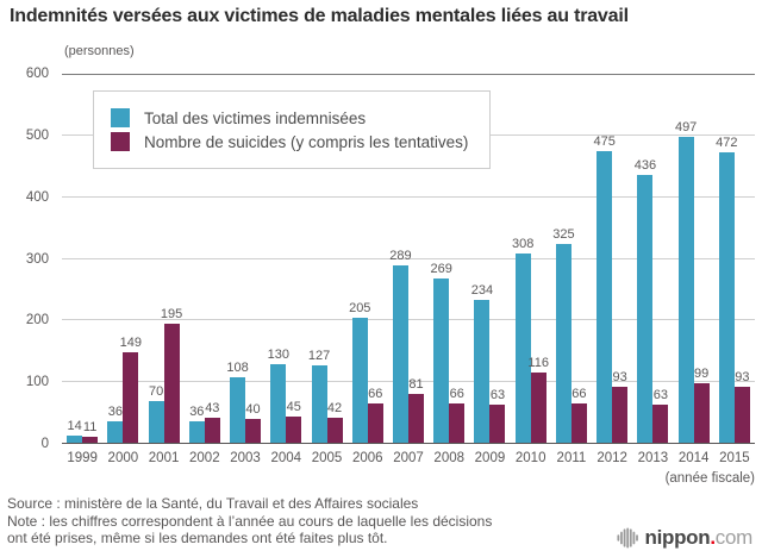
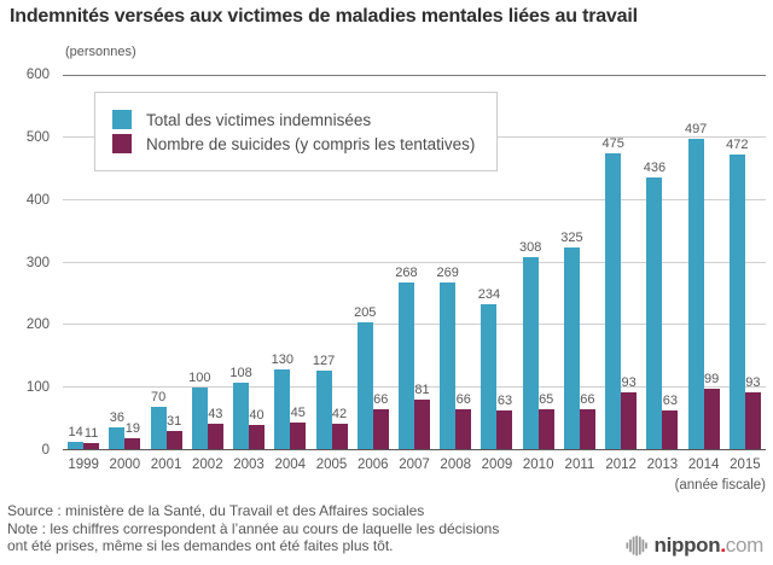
Nombre de suicides (y compris les tentatives)/2000: 149 -> 19
Nombre de suicides (y compris les tentatives)/2001: 195 -> 31
Total des victimes indemnisées/2002: 36 -> 100
Total des victimes indemnisées/2007: 289 -> 268
Nombre de suicides (y compris les tentatives)/2010: 116 -> 65
